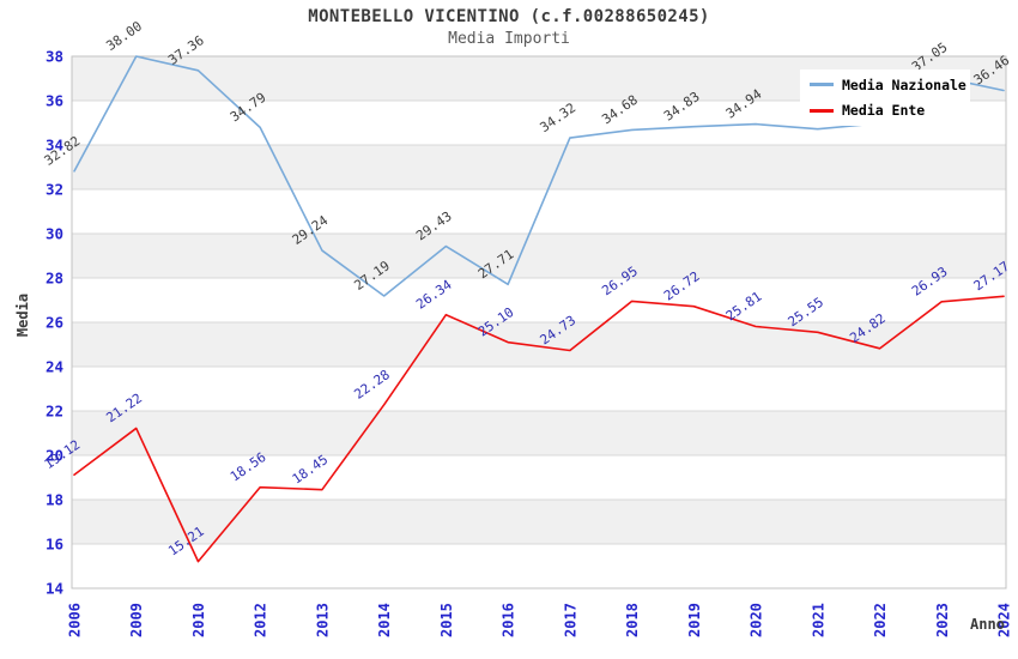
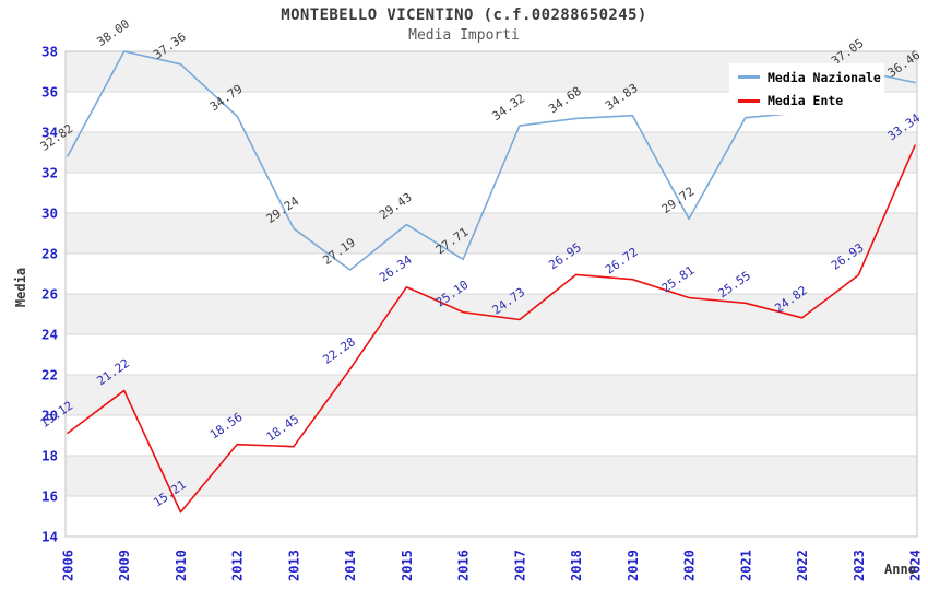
Media Nazionale/2020: 34.94 -> 29.72
Media Ente/2024: 27.17 -> 33.34
